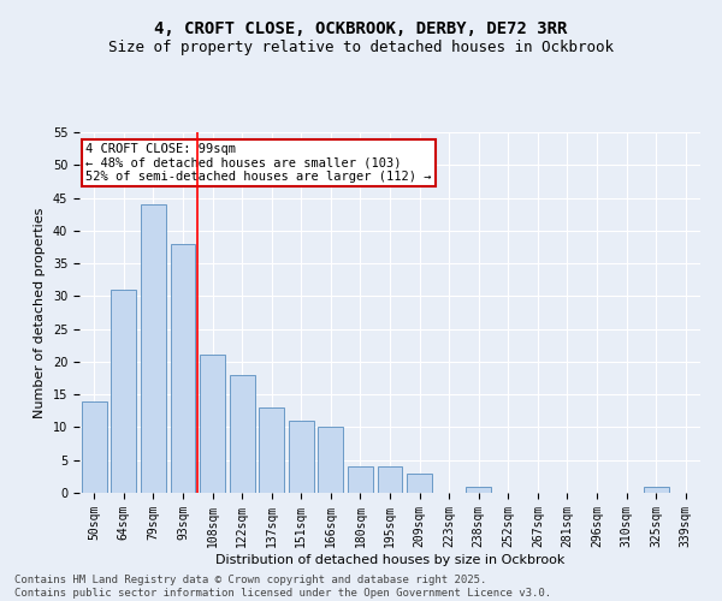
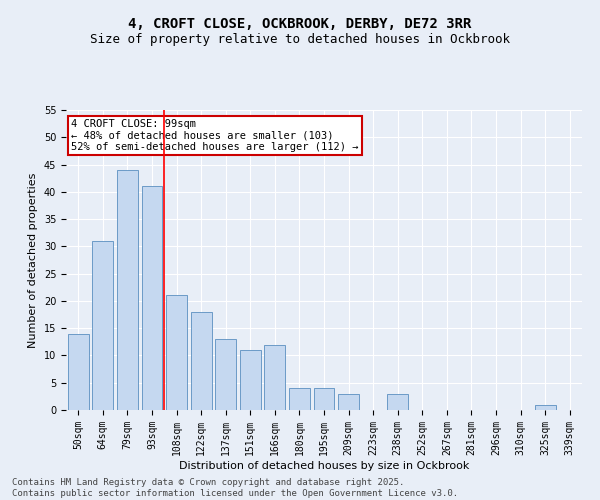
93sqm: 38 -> 41
166sqm: 10 -> 12
238sqm: 1 -> 3
